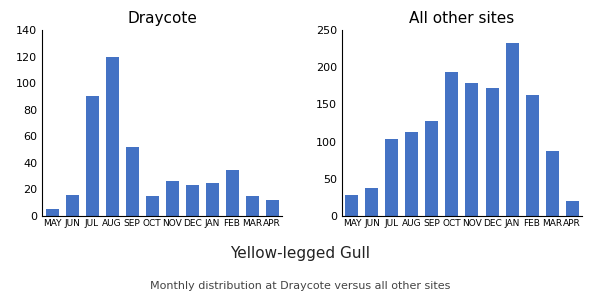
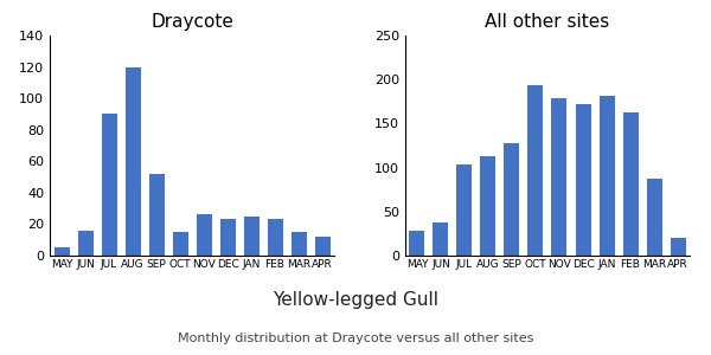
Draycote/FEB: 35 -> 23
All other sites/JAN: 232 -> 182
